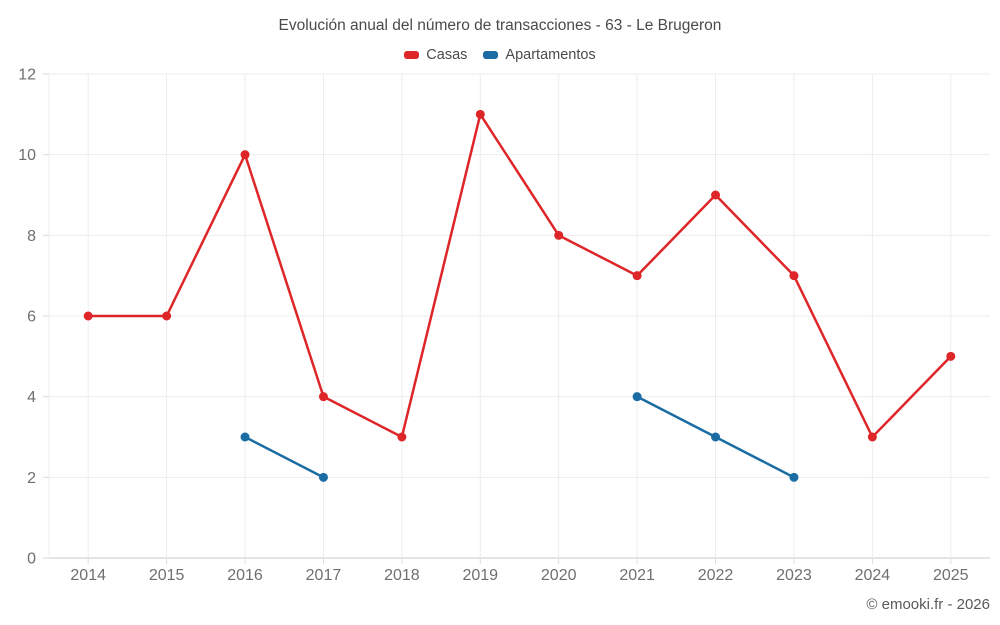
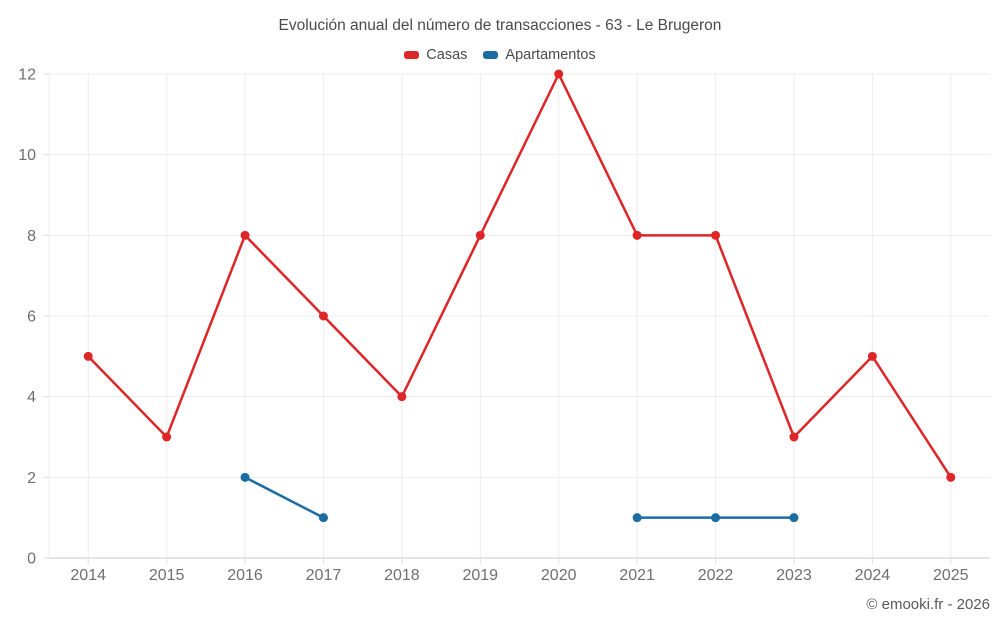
Casas/2014: 6 -> 5
Casas/2015: 6 -> 3
Casas/2016: 10 -> 8
Apartamentos/2016: 3 -> 2
Casas/2017: 4 -> 6
Apartamentos/2017: 2 -> 1
Casas/2018: 3 -> 4
Casas/2019: 11 -> 8
Casas/2020: 8 -> 12
Casas/2021: 7 -> 8
Apartamentos/2021: 4 -> 1
Casas/2022: 9 -> 8
Apartamentos/2022: 3 -> 1
Casas/2023: 7 -> 3
Apartamentos/2023: 2 -> 1
Casas/2024: 3 -> 5
Casas/2025: 5 -> 2
